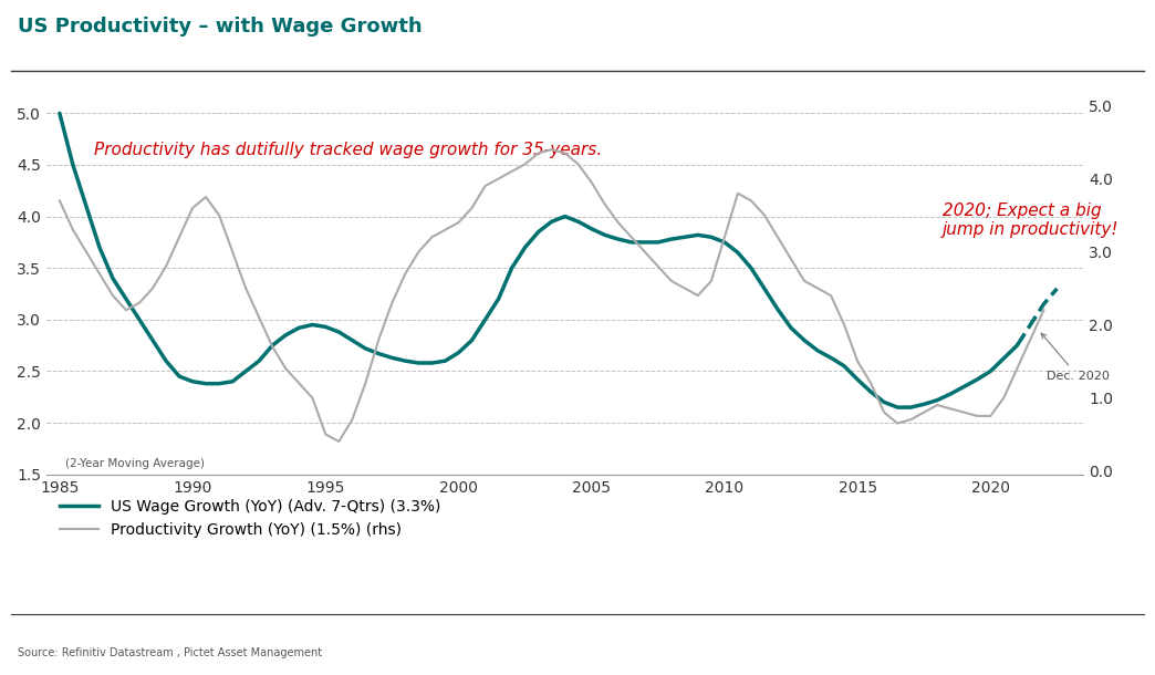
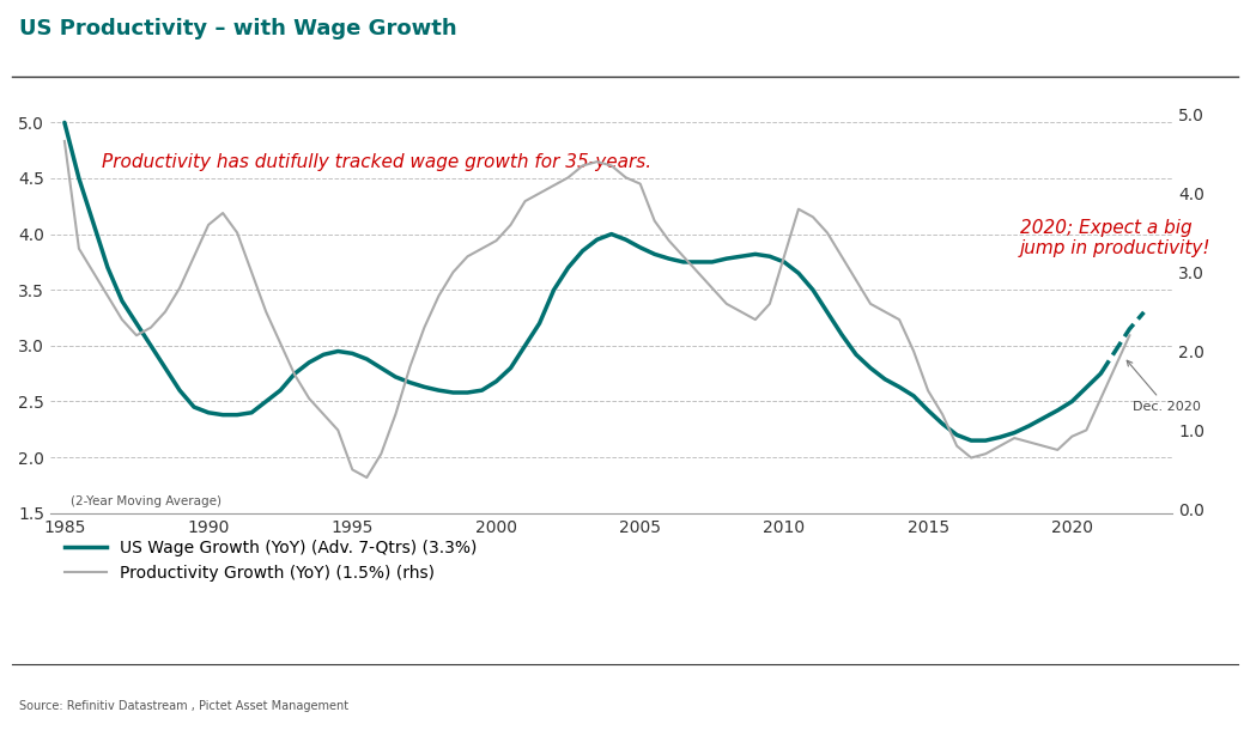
Productivity Growth (YoY) (1.5%) (rhs)/1985: 3.70 -> 4.66
Productivity Growth (YoY) (1.5%) (rhs)/2005: 3.95 -> 4.12
Productivity Growth (YoY) (1.5%) (rhs)/2020: 0.75 -> 0.92
